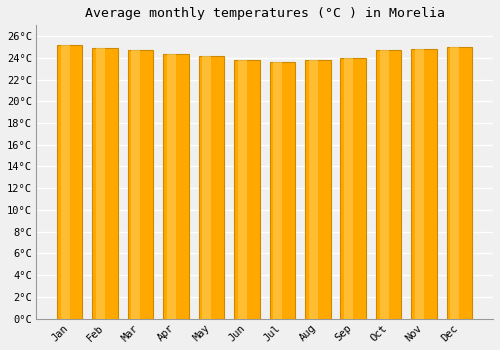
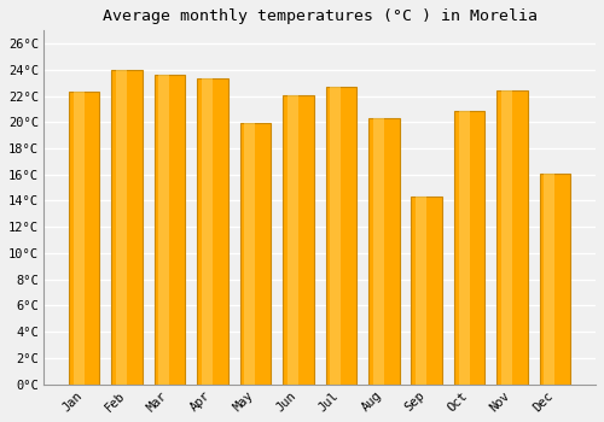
Jan: 25.2°C -> 22.3°C
Feb: 24.9°C -> 24.0°C
Mar: 24.7°C -> 23.6°C
Apr: 24.4°C -> 23.3°C
May: 24.2°C -> 19.9°C
Jun: 23.8°C -> 22.1°C
Jul: 23.6°C -> 22.7°C
Aug: 23.8°C -> 20.3°C
Sep: 24.0°C -> 14.3°C
Oct: 24.7°C -> 20.9°C
Nov: 24.8°C -> 22.4°C
Dec: 25.0°C -> 16.1°C
